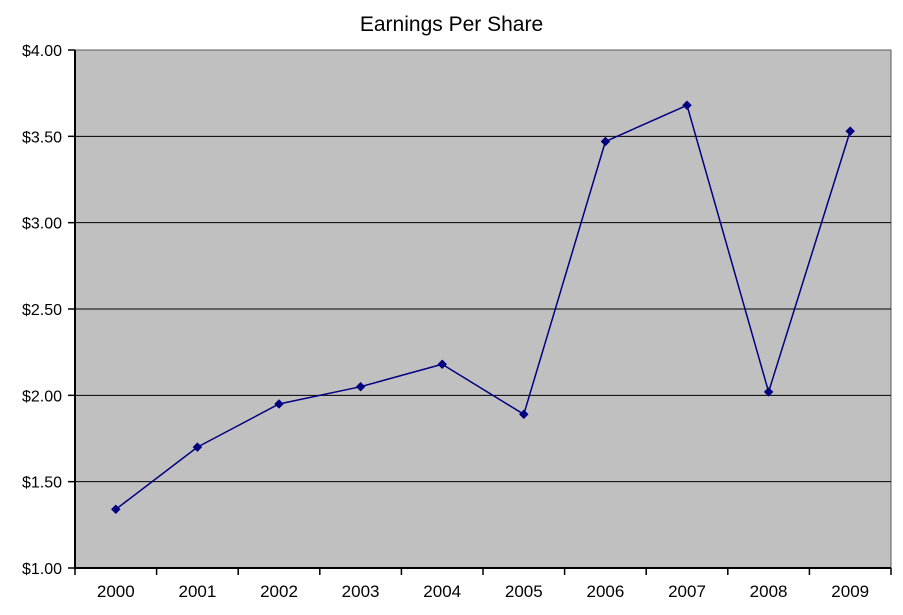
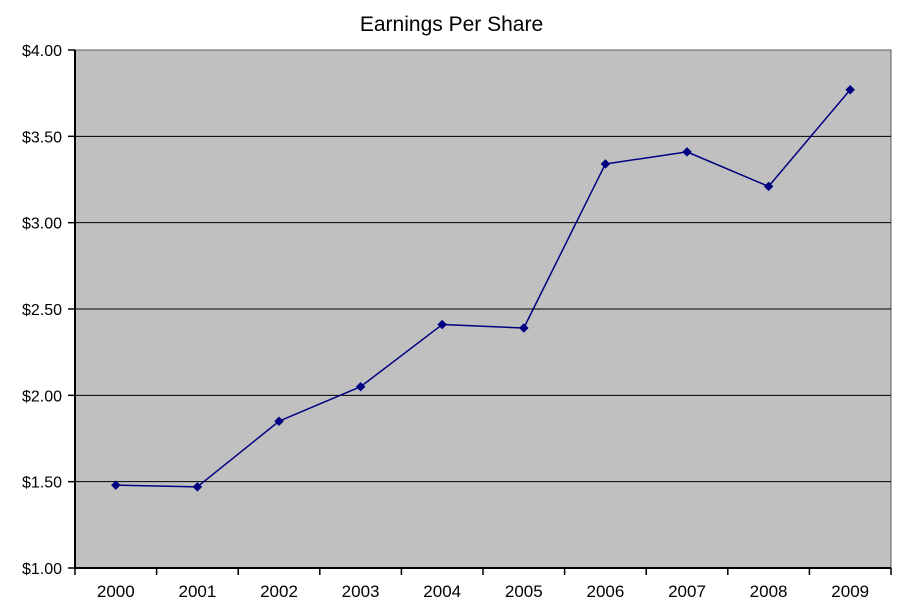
2000: $1.34 -> $1.48
2001: $1.70 -> $1.47
2002: $1.95 -> $1.85
2004: $2.18 -> $2.41
2005: $1.89 -> $2.39
2006: $3.47 -> $3.34
2007: $3.68 -> $3.41
2008: $2.02 -> $3.21
2009: $3.53 -> $3.77
